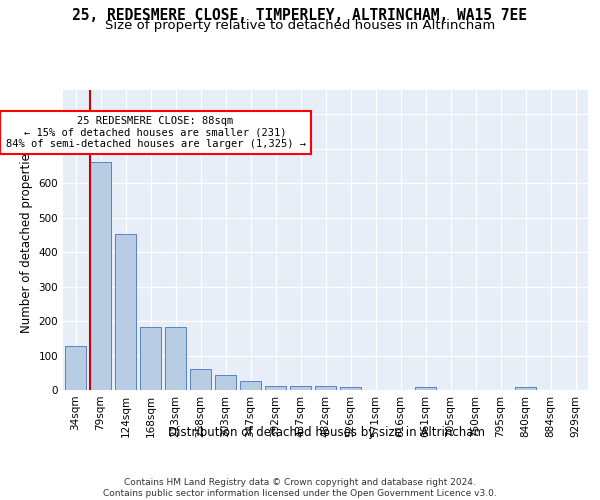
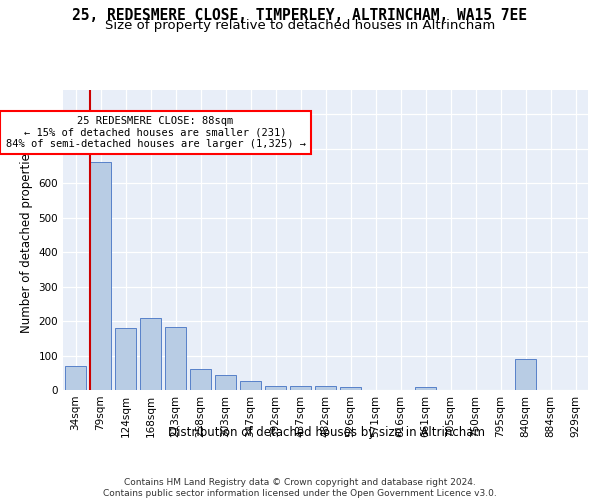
34sqm: 128 -> 70
124sqm: 453 -> 180
168sqm: 183 -> 210
840sqm: 9 -> 90
